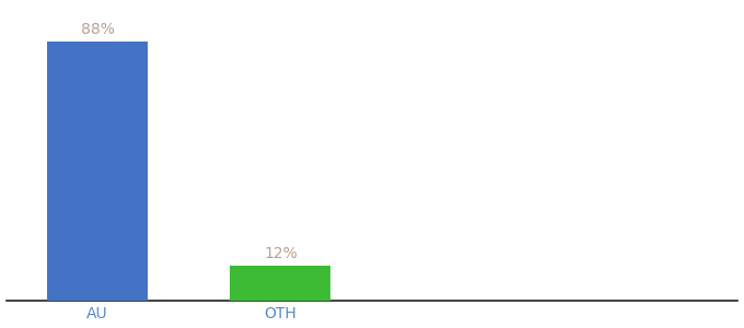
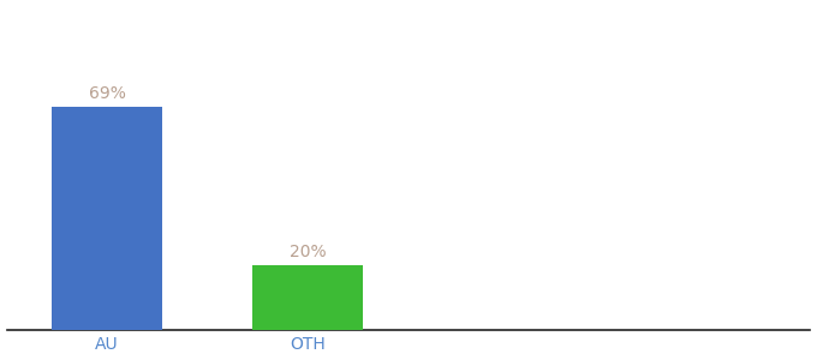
AU: 88% -> 69%
OTH: 12% -> 20%
